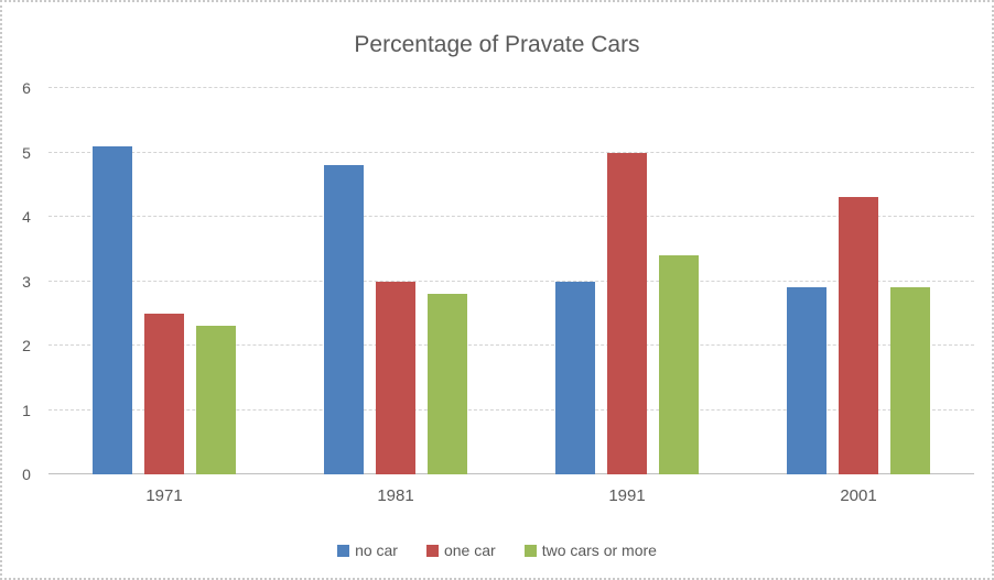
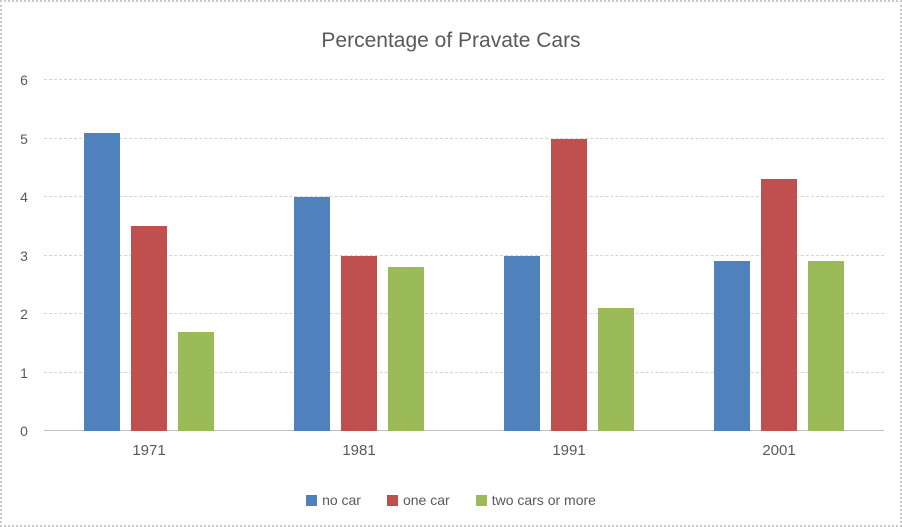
one car/1971: 2.5 -> 3.5
two cars or more/1971: 2.3 -> 1.7
no car/1981: 4.8 -> 4.0
two cars or more/1991: 3.4 -> 2.1
